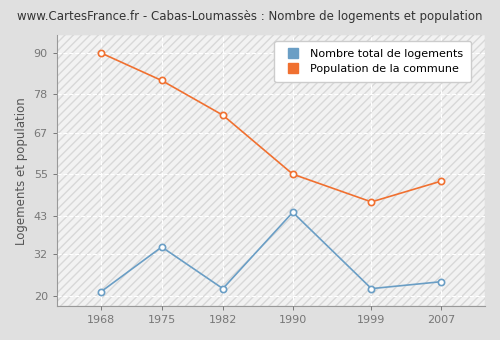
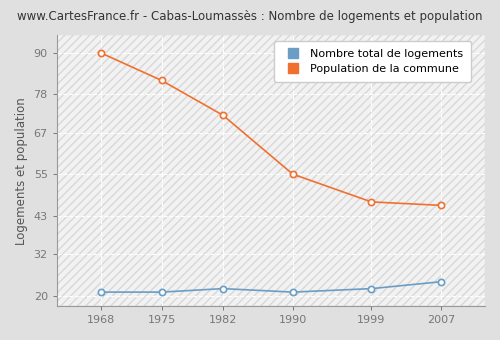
Nombre total de logements/1975: 34 -> 21
Nombre total de logements/1990: 44 -> 21
Population de la commune/2007: 53 -> 46
